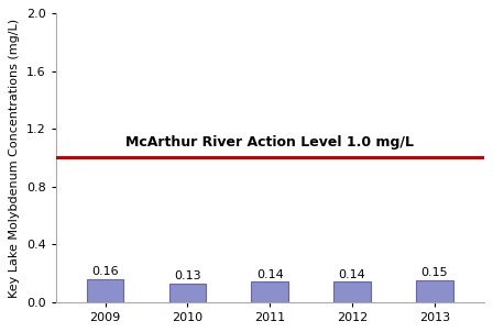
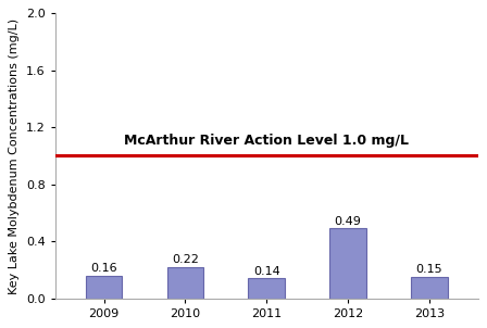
2010: 0.13 -> 0.22
2012: 0.14 -> 0.49
